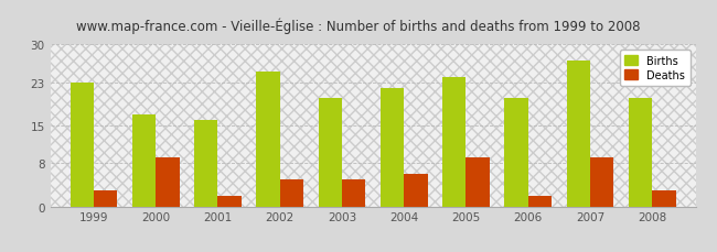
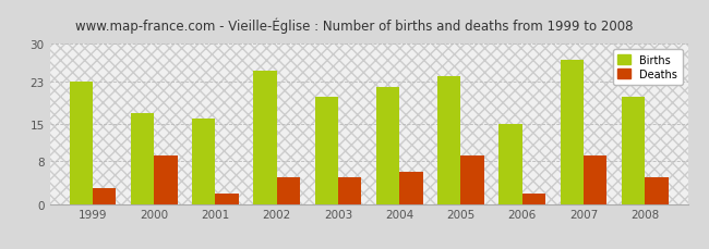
Births/2006: 20 -> 15
Deaths/2008: 3 -> 5
